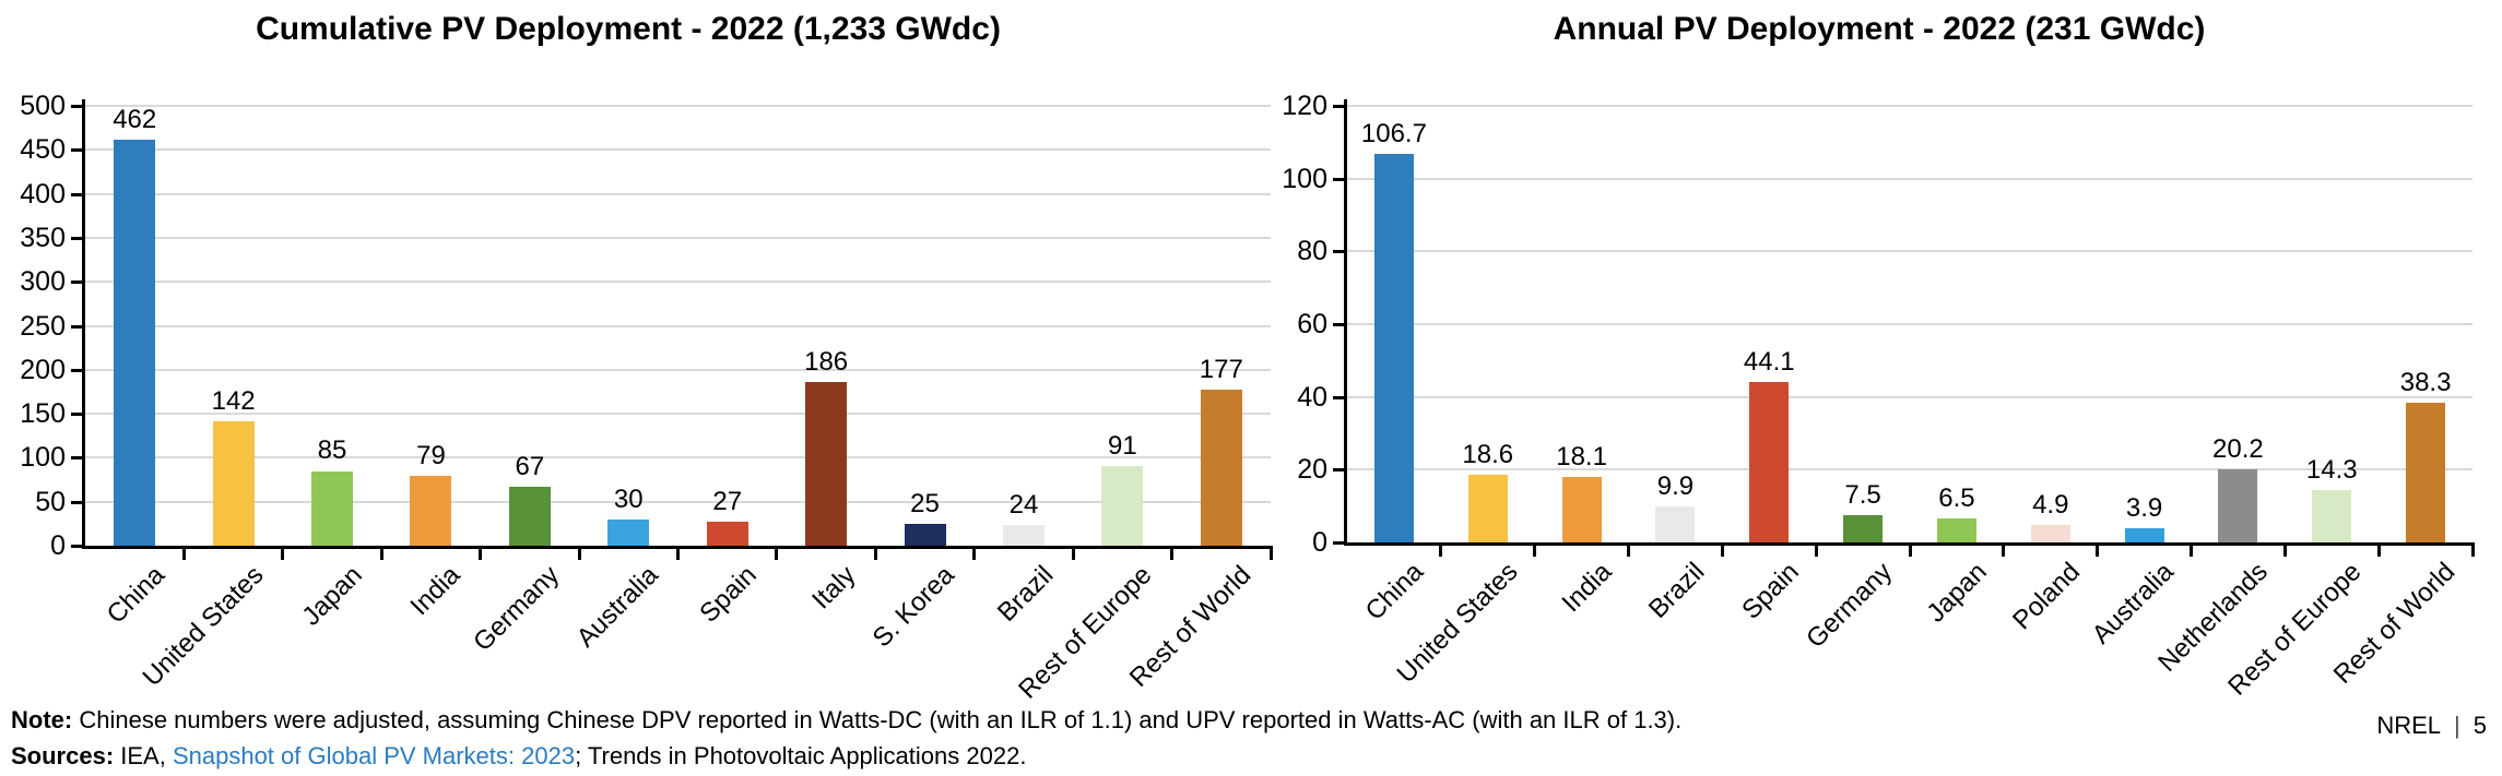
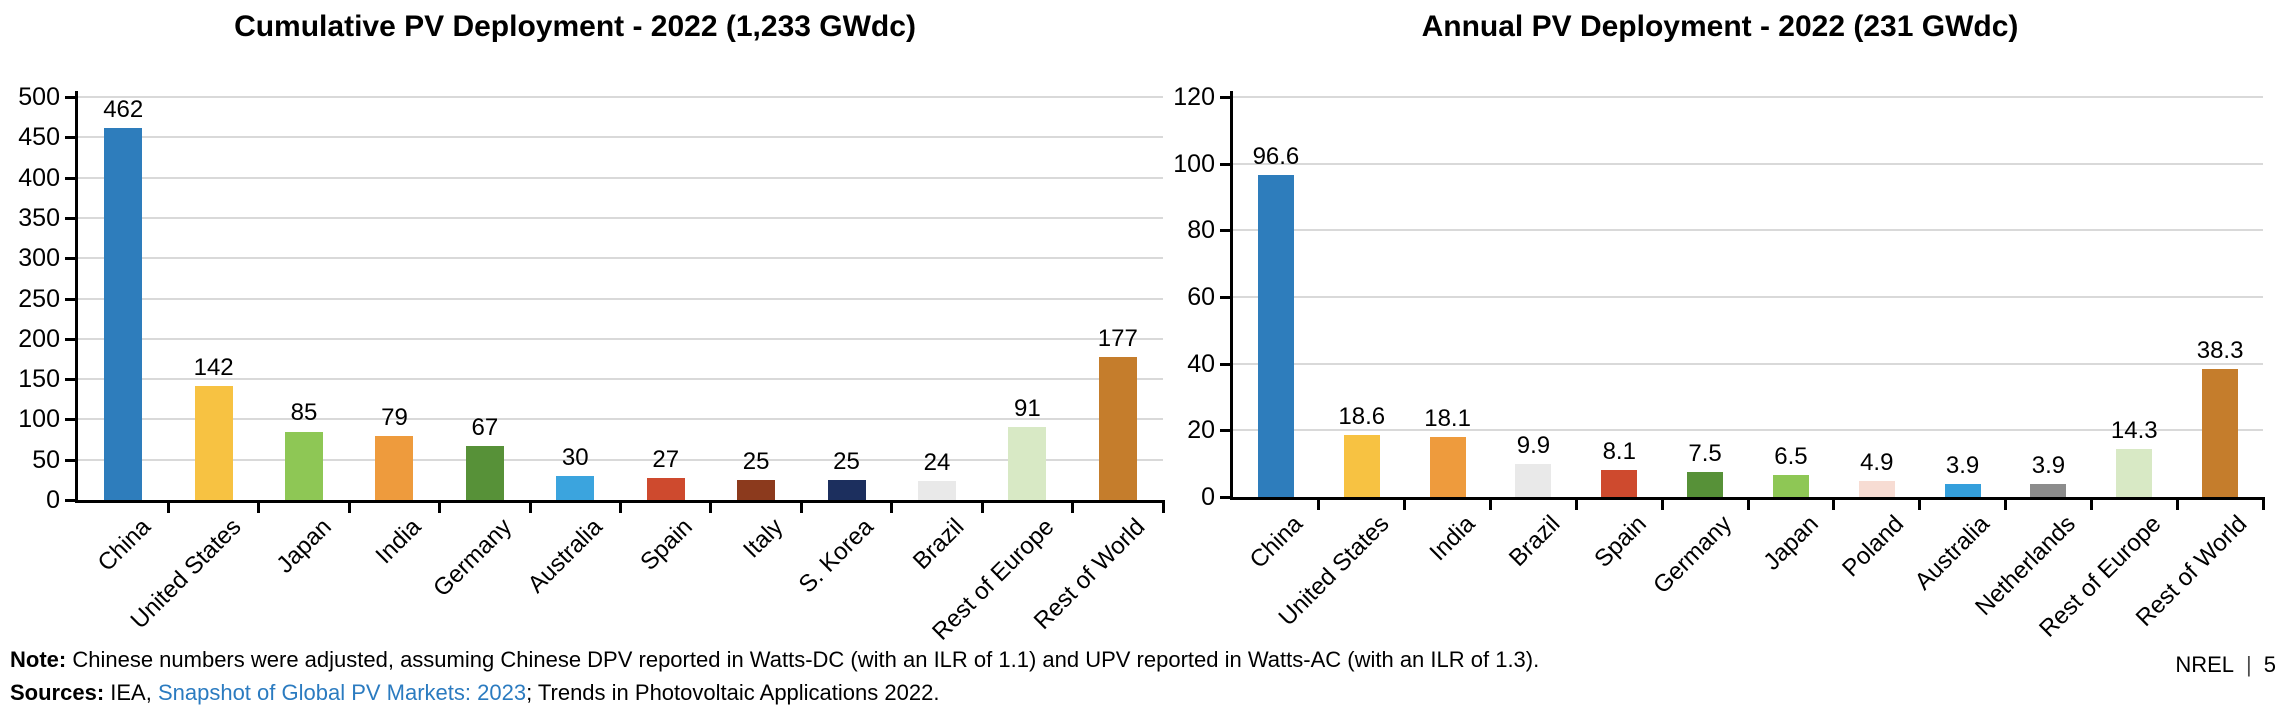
Cumulative PV Deployment - 2022 (1,233 GWdc)/Italy: 186 -> 25
Annual PV Deployment - 2022 (231 GWdc)/China: 106.7 -> 96.6
Annual PV Deployment - 2022 (231 GWdc)/Spain: 44.1 -> 8.1
Annual PV Deployment - 2022 (231 GWdc)/Netherlands: 20.2 -> 3.9
